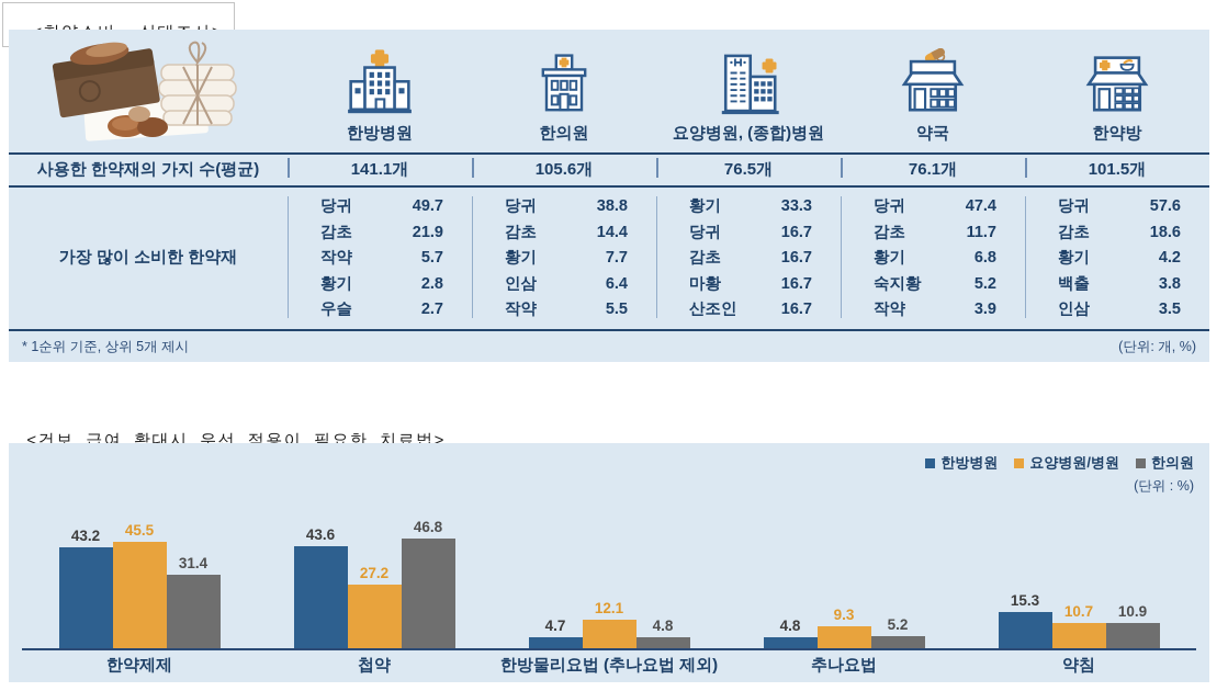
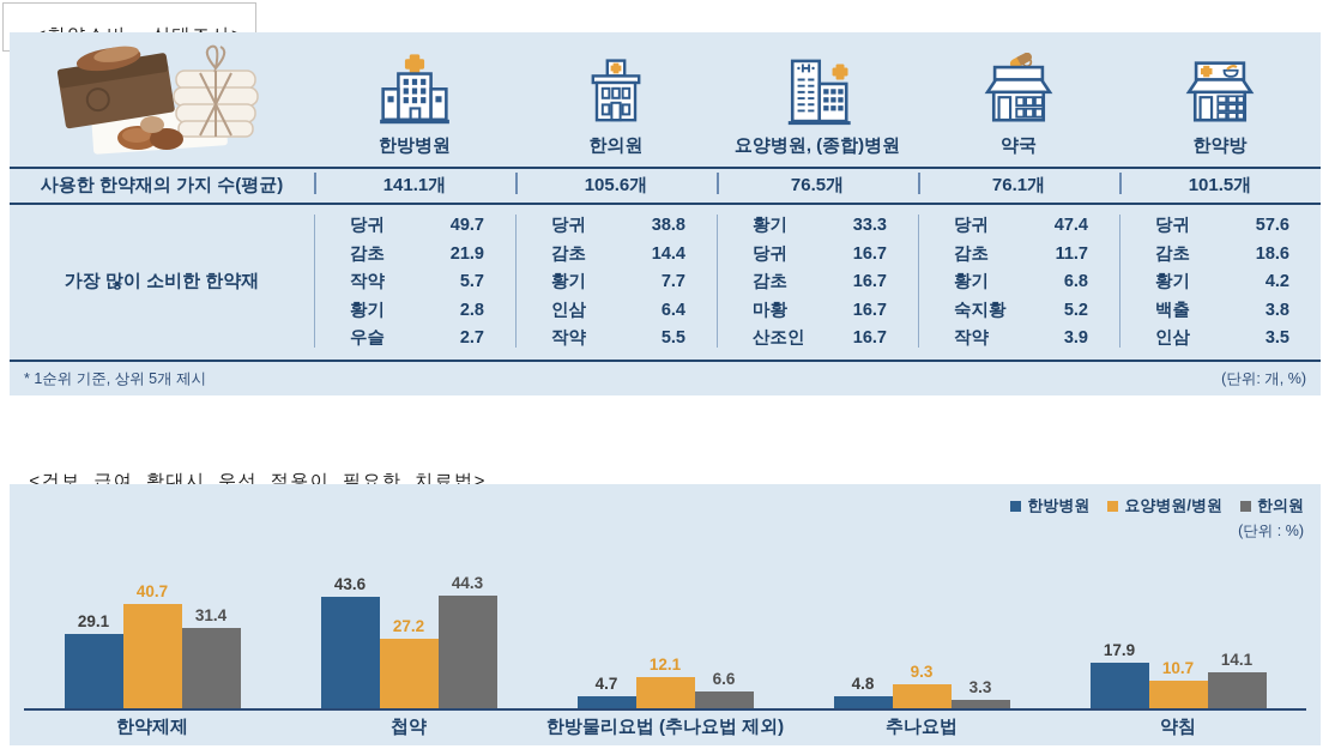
한방병원/한약제제: 43.2 -> 29.1
요양병원/병원/한약제제: 45.5 -> 40.7
한의원/첩약: 46.8 -> 44.3
한의원/한방물리요법 (추나요법 제외): 4.8 -> 6.6
한의원/추나요법: 5.2 -> 3.3
한방병원/약침: 15.3 -> 17.9
한의원/약침: 10.9 -> 14.1
